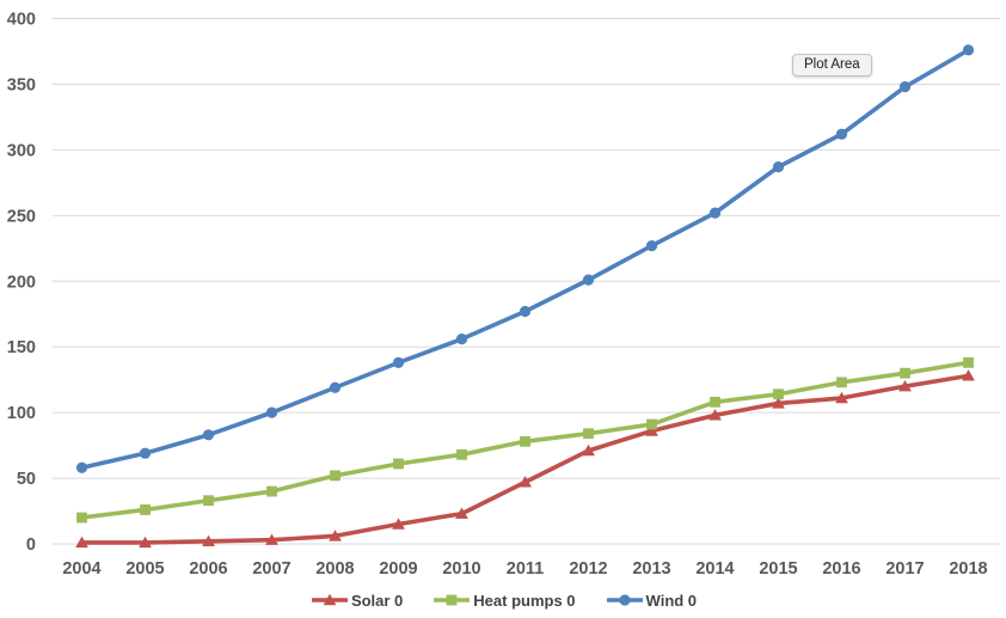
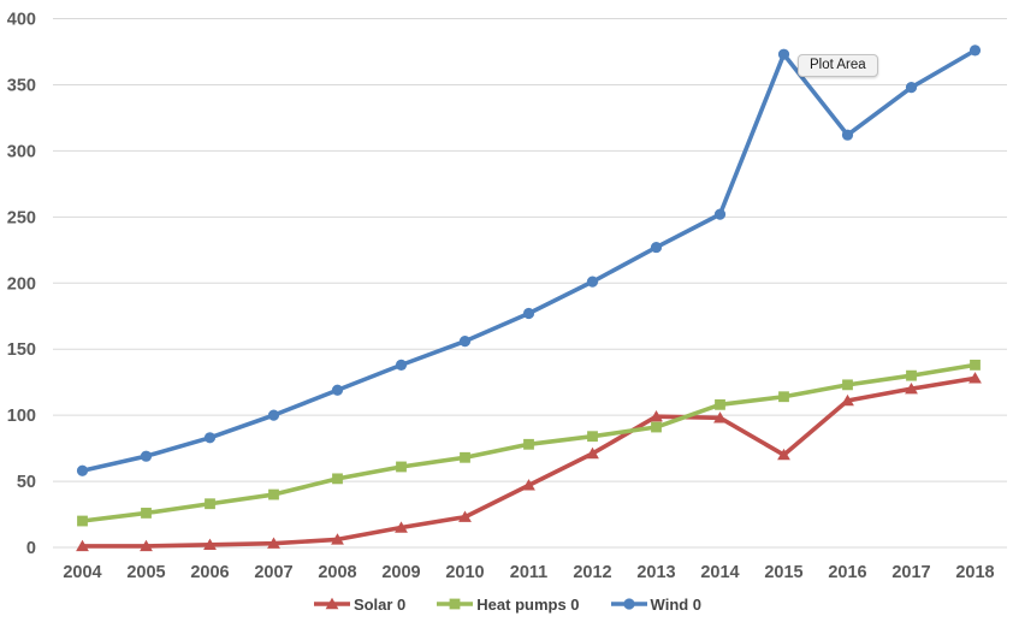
Solar 0/2013: 86 -> 99
Solar 0/2015: 107 -> 70
Wind 0/2015: 287 -> 373
